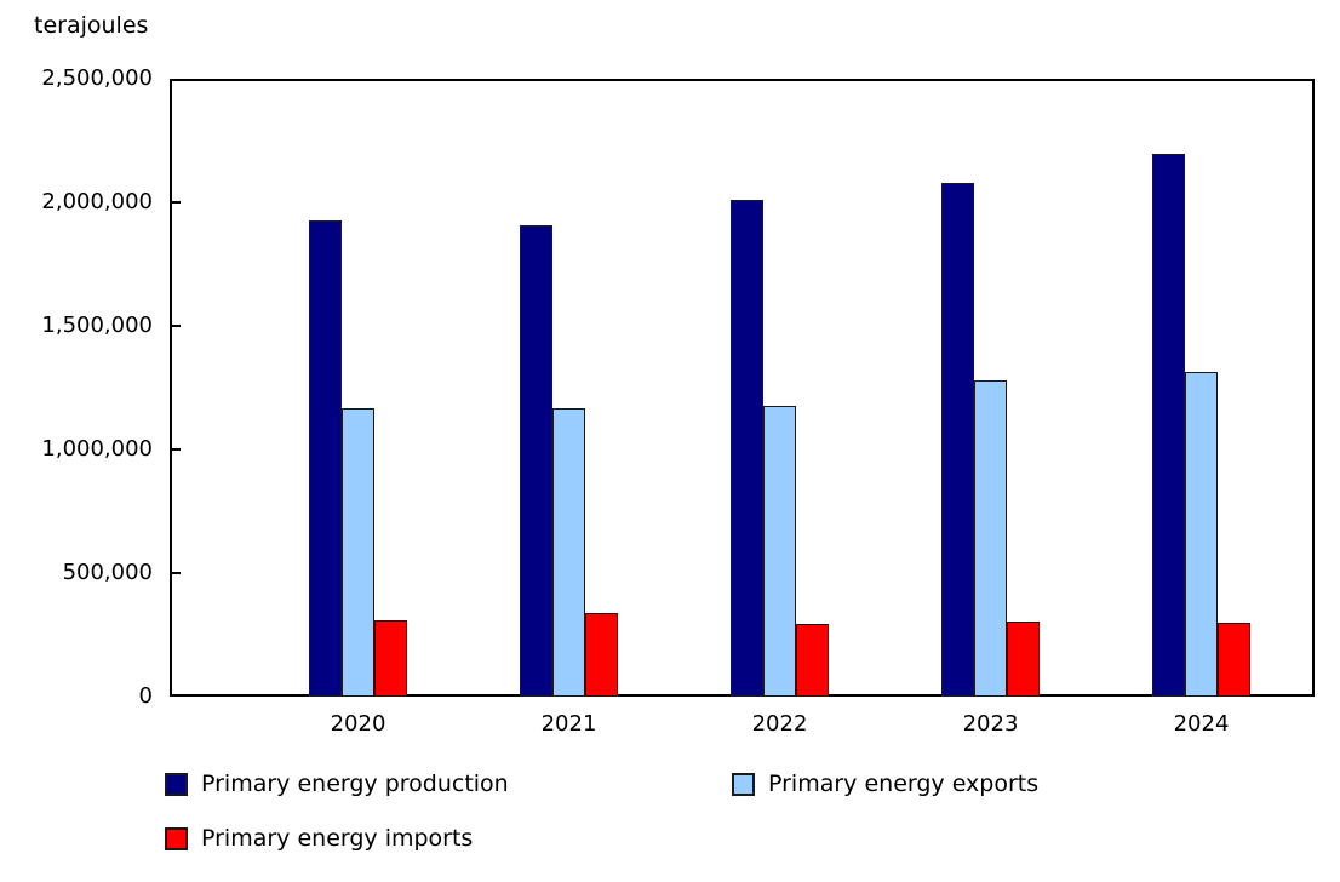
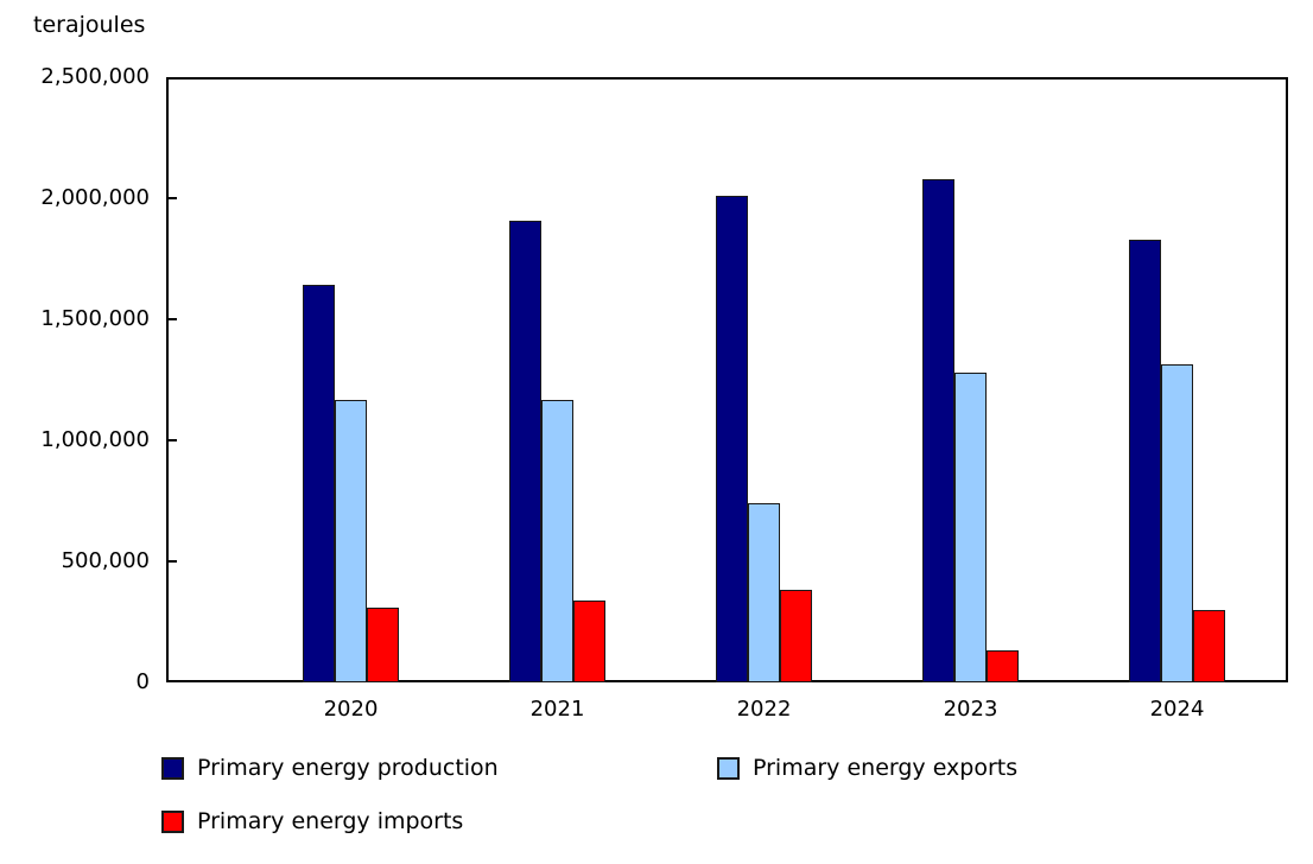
Primary energy production/2020: 1930000 -> 1640000
Primary energy exports/2022: 1180000 -> 740000
Primary energy imports/2022: 290000 -> 380000
Primary energy imports/2023: 300000 -> 130000
Primary energy production/2024: 2200000 -> 1830000
